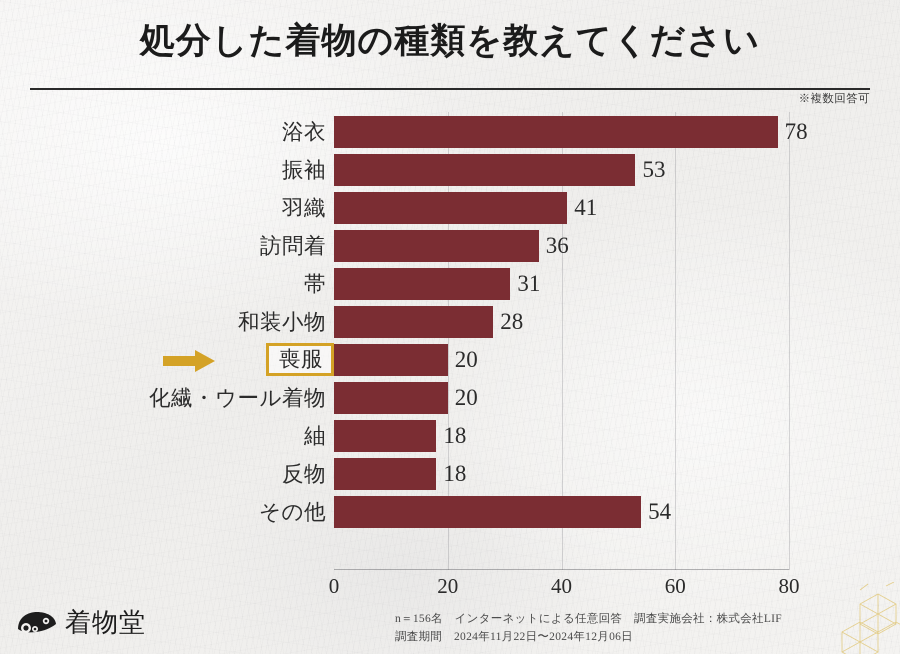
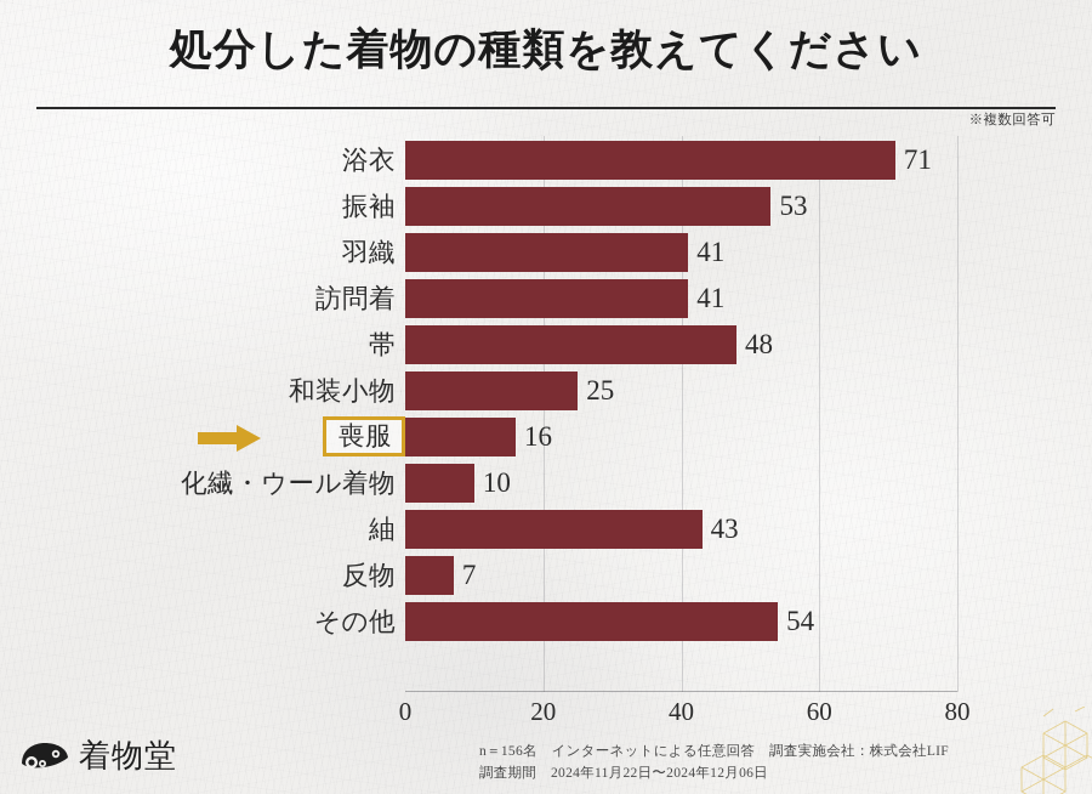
浴衣: 78 -> 71
訪問着: 36 -> 41
帯: 31 -> 48
和装小物: 28 -> 25
喪服: 20 -> 16
化繊・ウール着物: 20 -> 10
紬: 18 -> 43
反物: 18 -> 7
